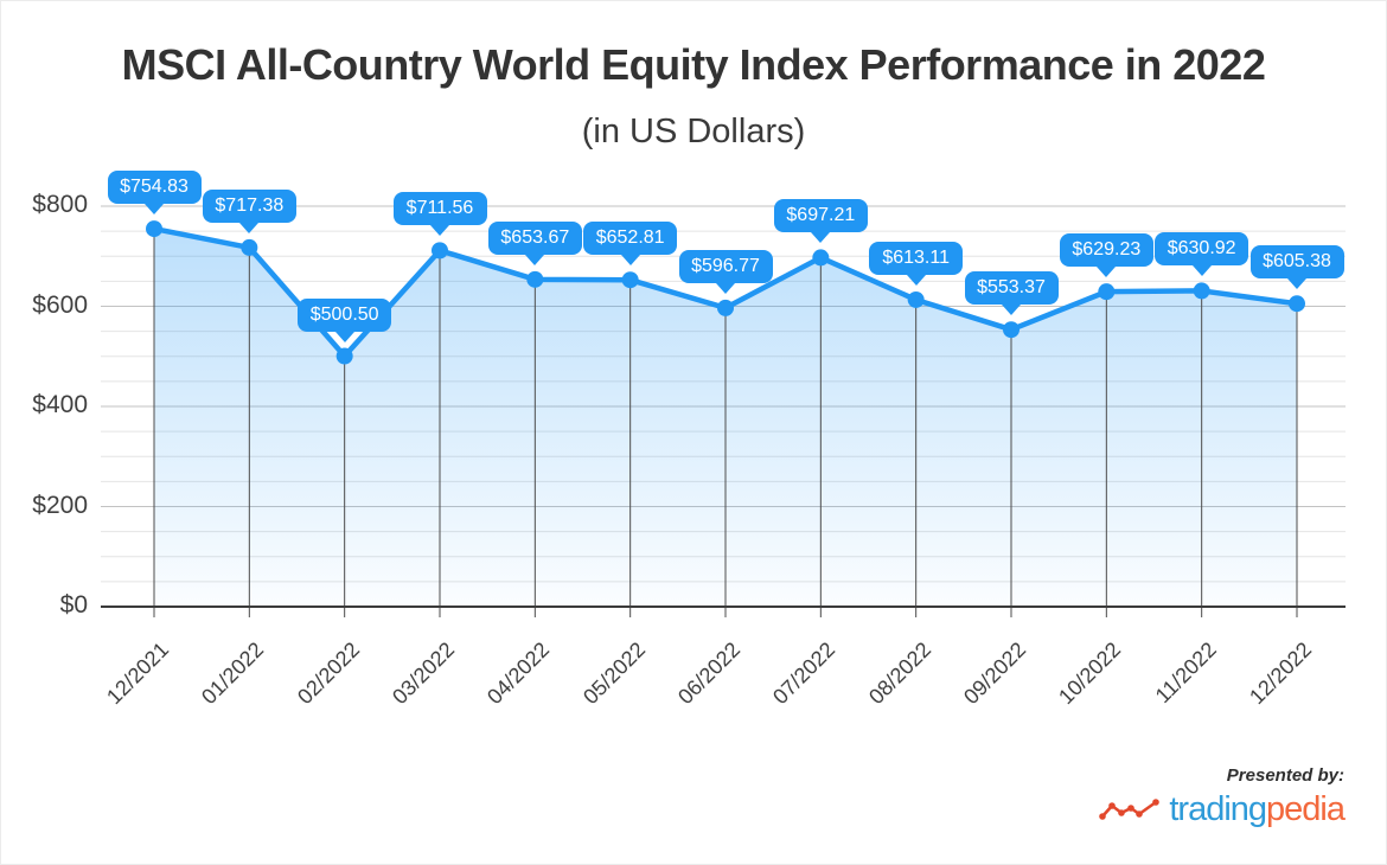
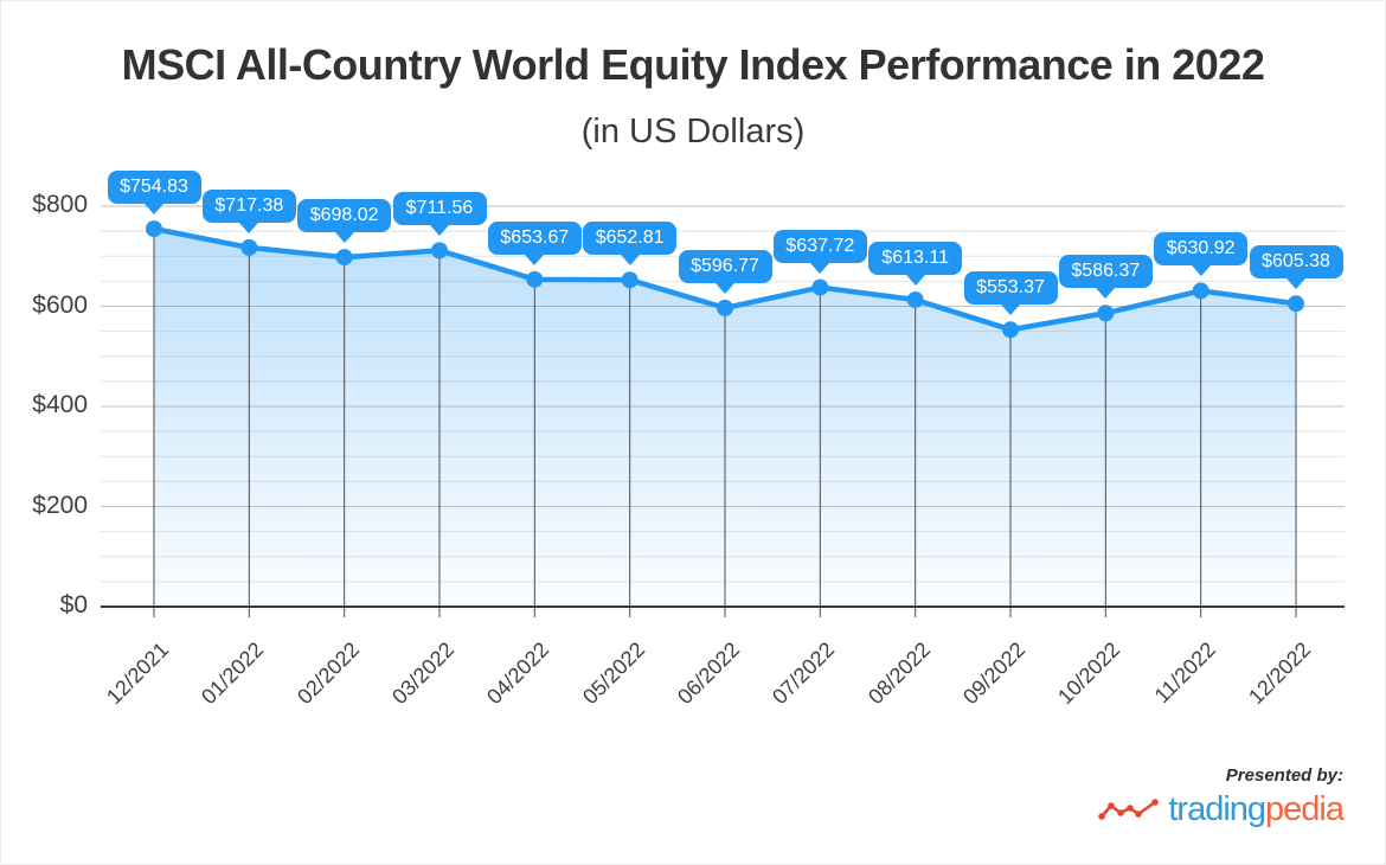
02/2022: $500.50 -> $698.02
07/2022: $697.21 -> $637.72
10/2022: $629.23 -> $586.37
